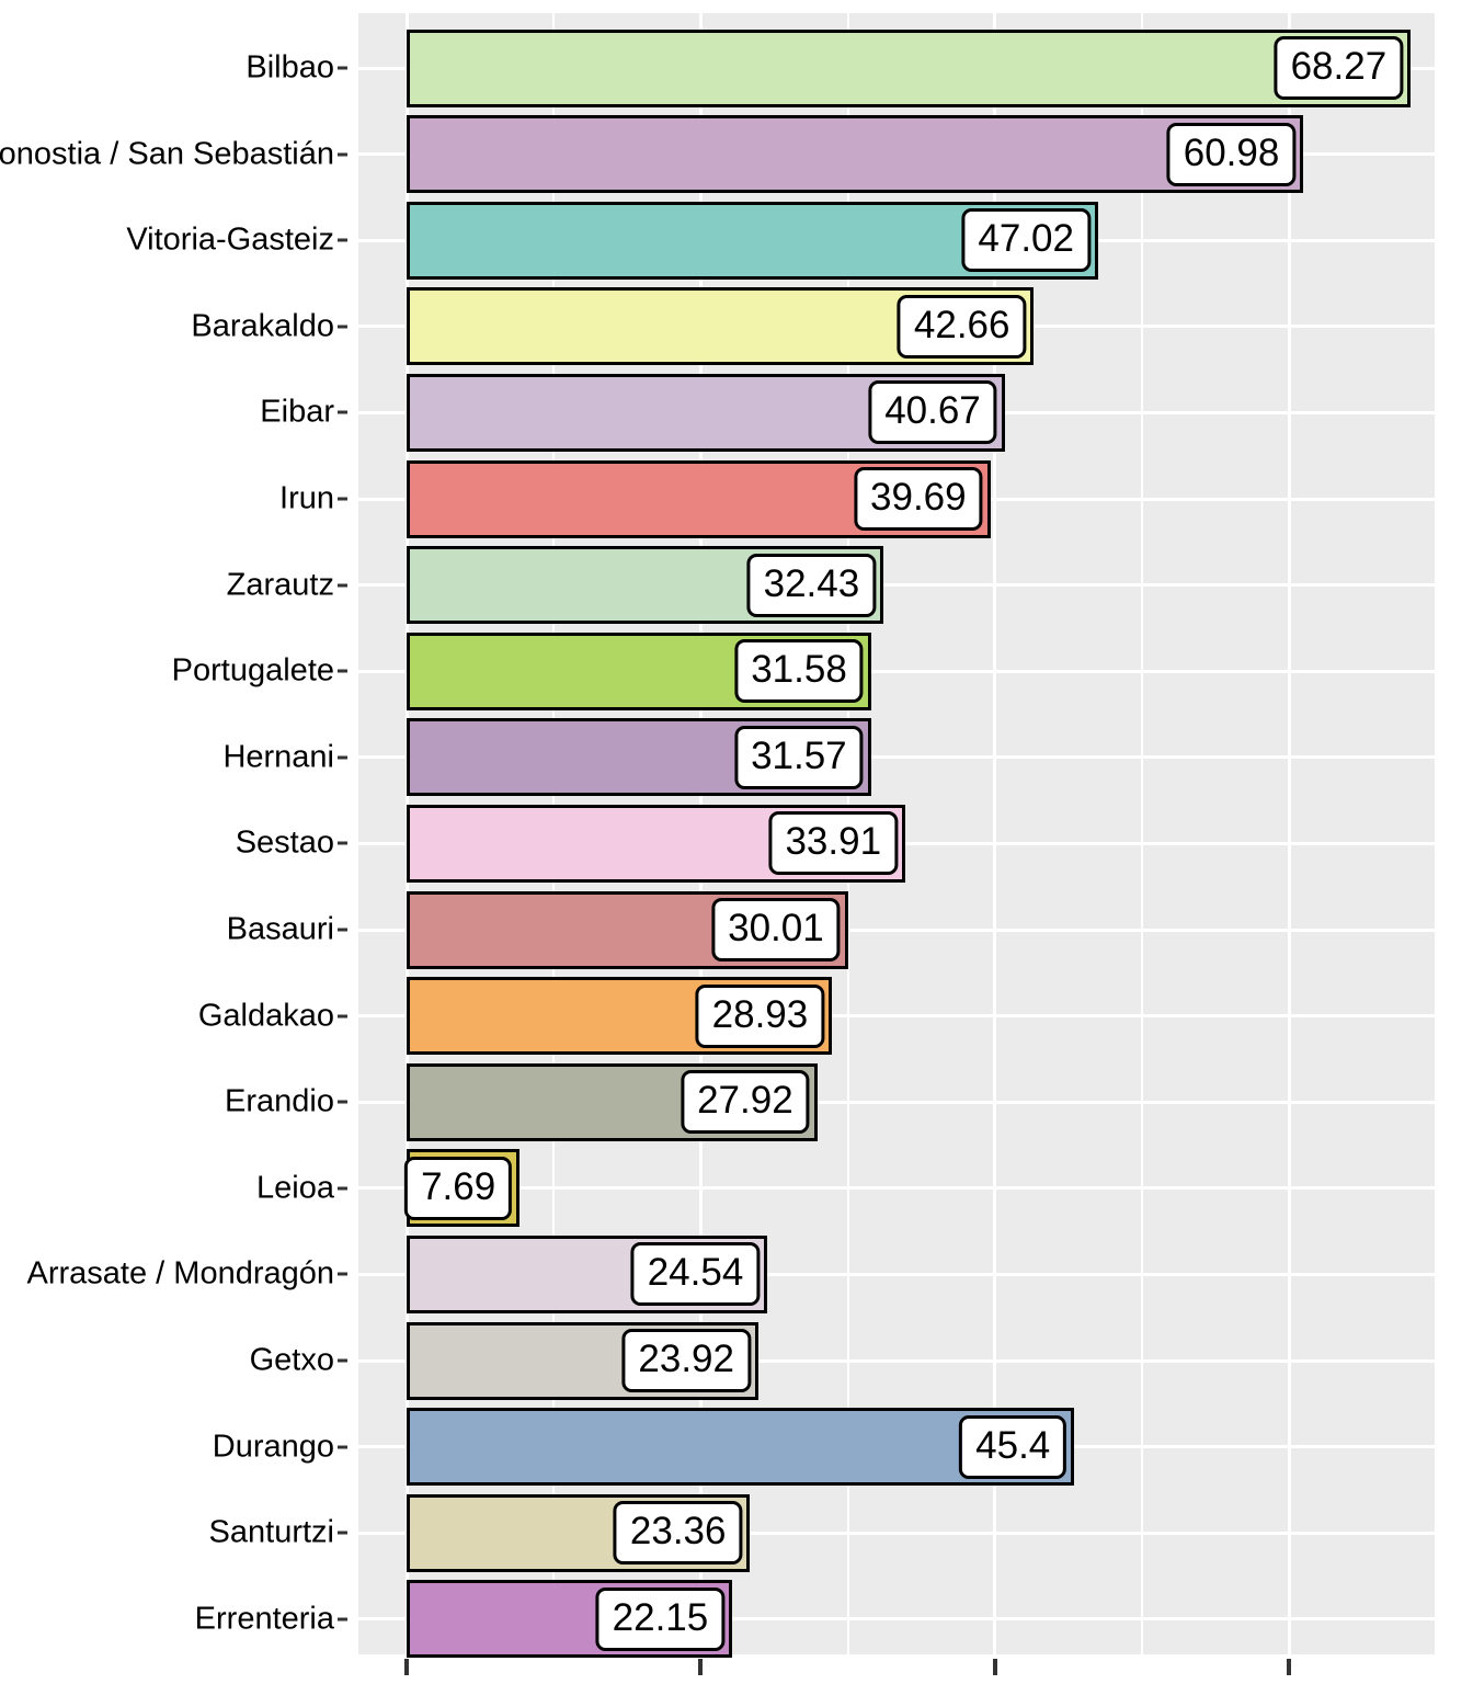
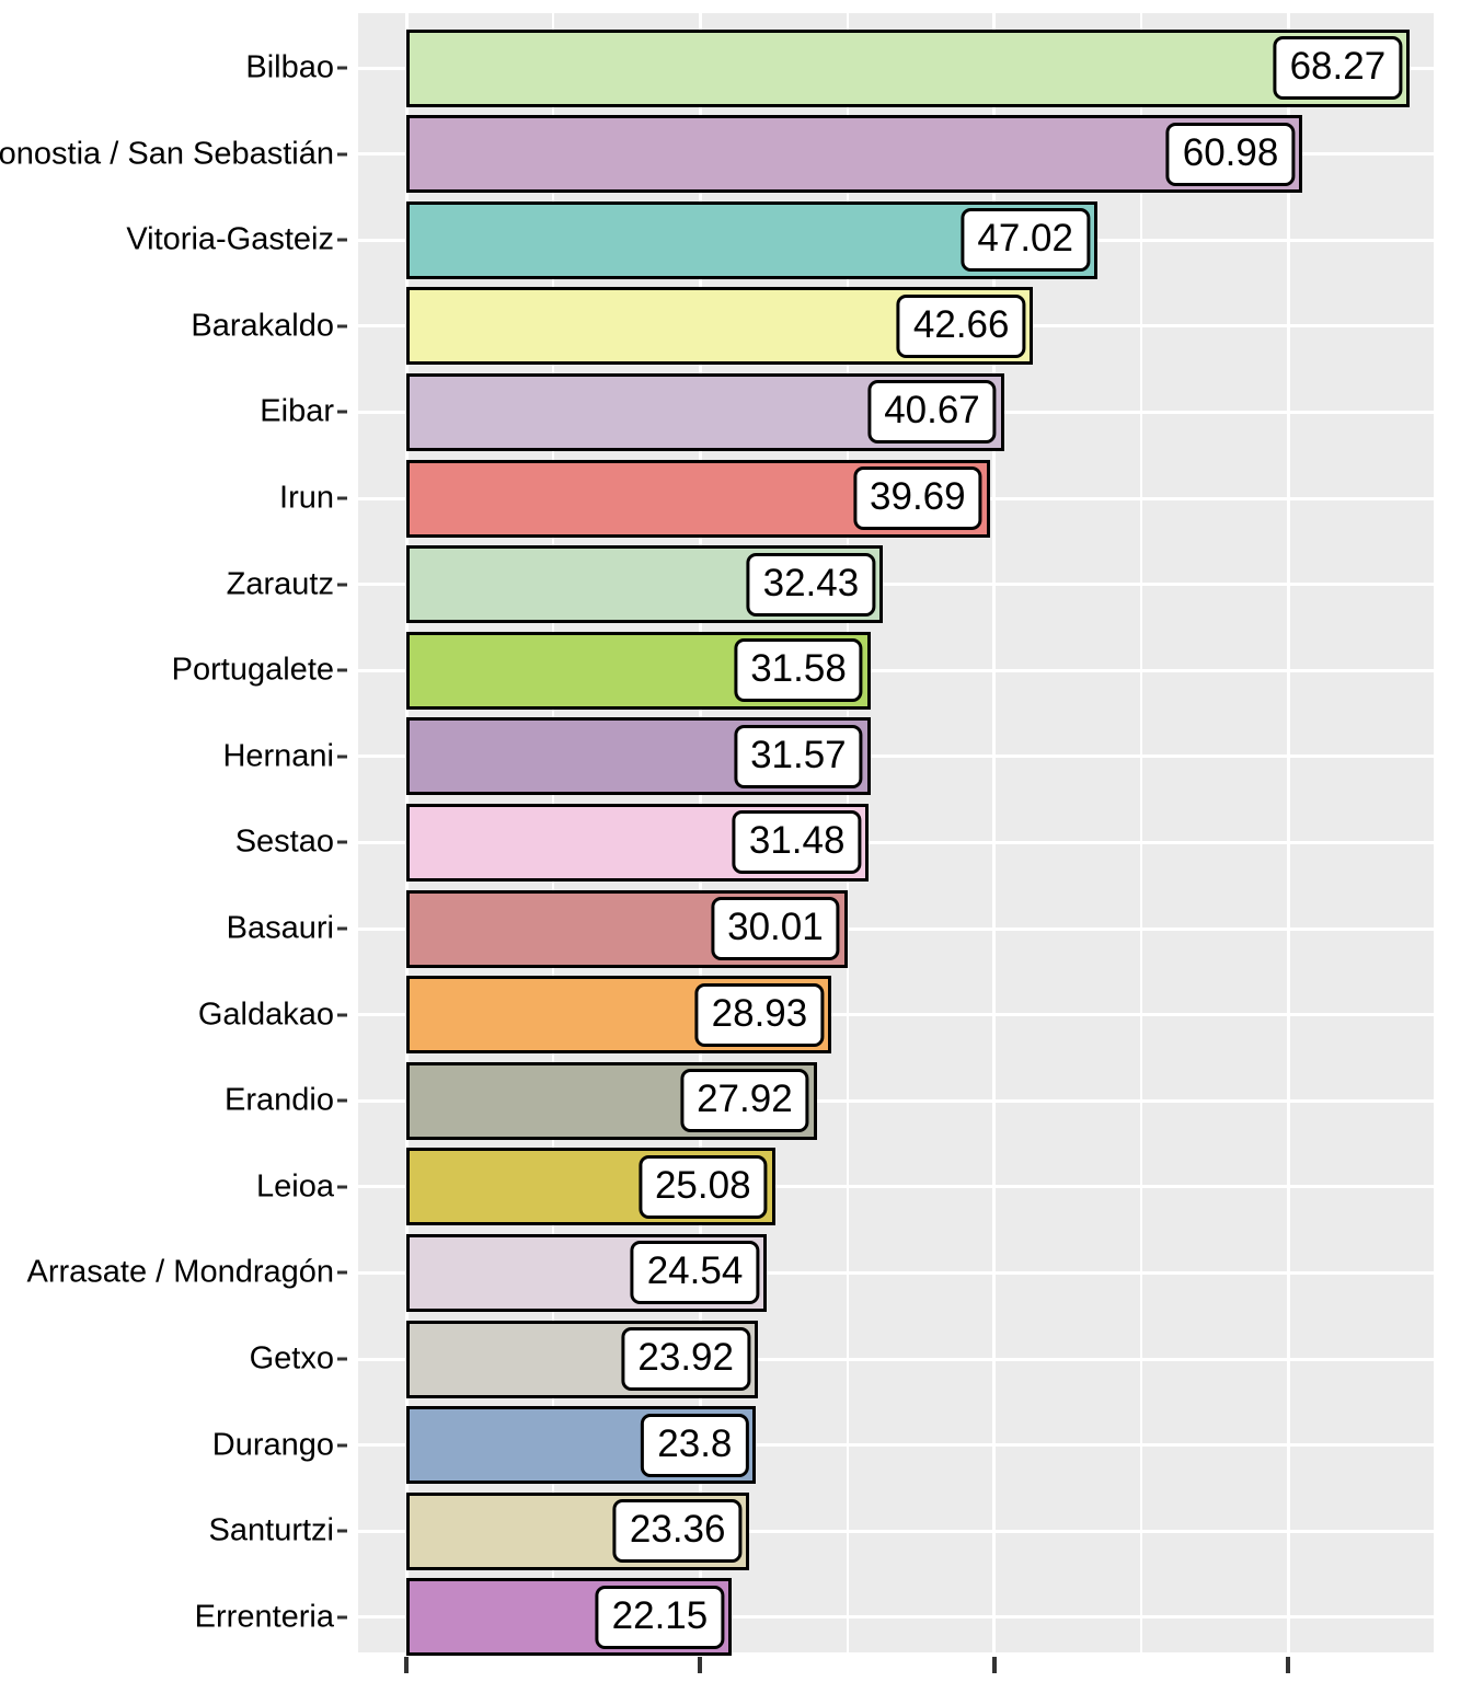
Sestao: 33.91 -> 31.48
Leioa: 7.69 -> 25.08
Durango: 45.4 -> 23.8
